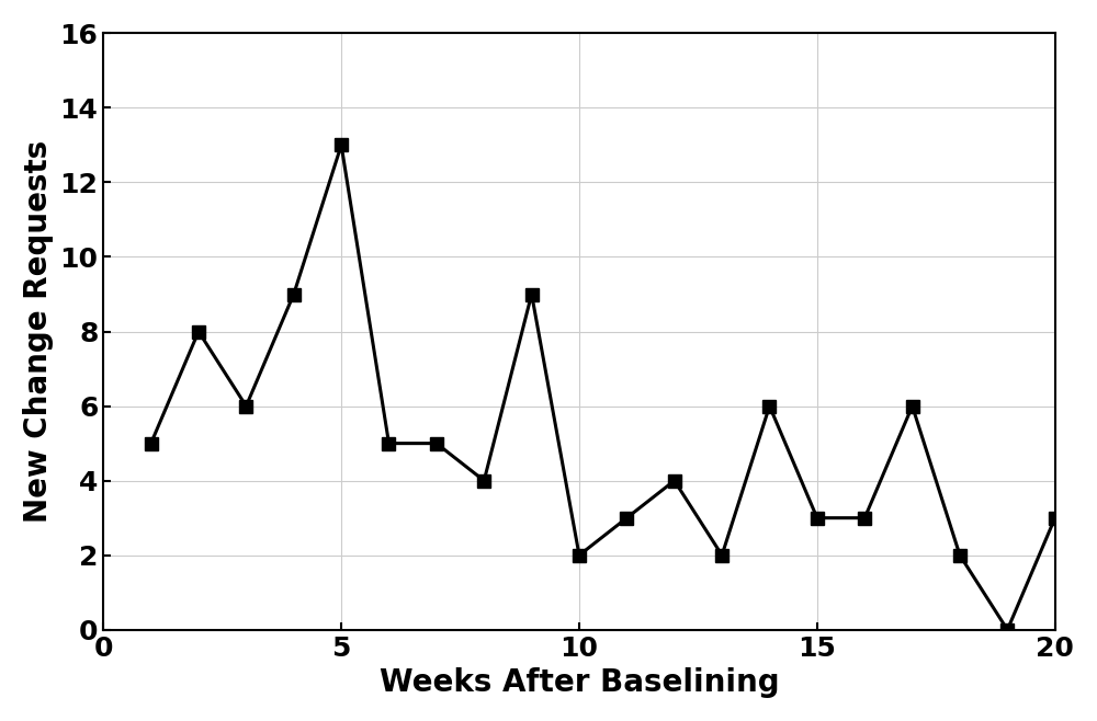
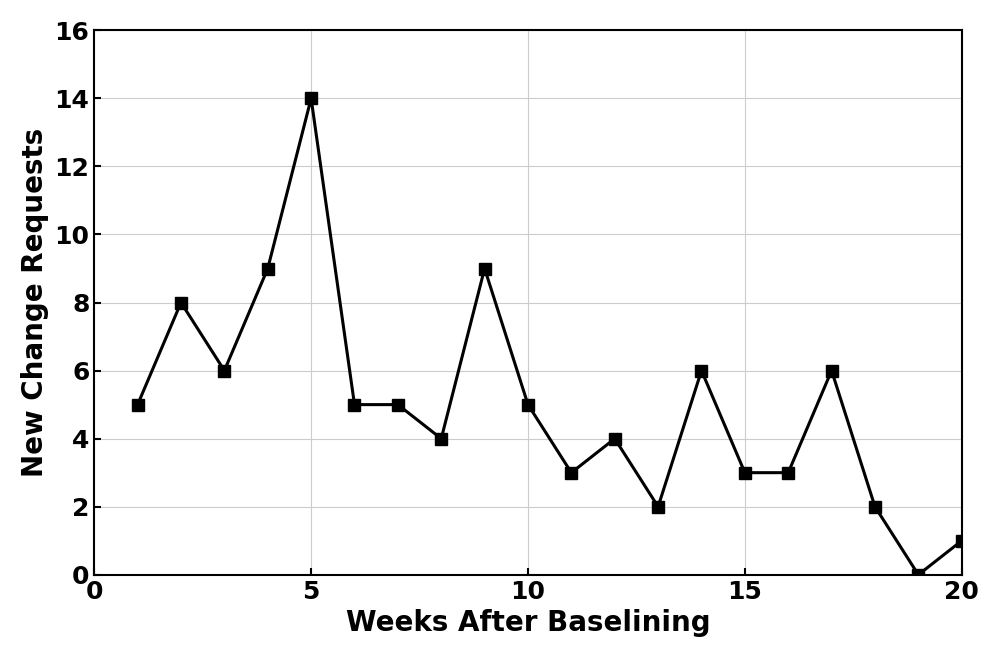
5: 13 -> 14
10: 2 -> 5
20: 3 -> 1
